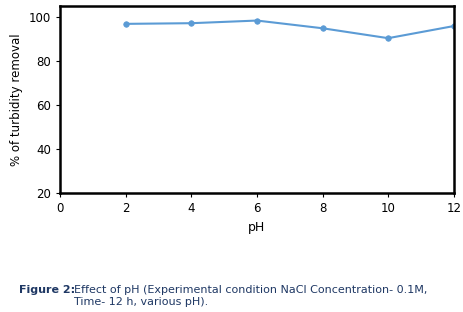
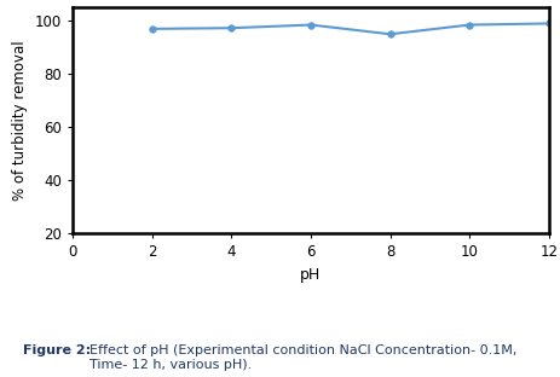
10: 90.5 -> 98.5
12: 96.0 -> 99.0
